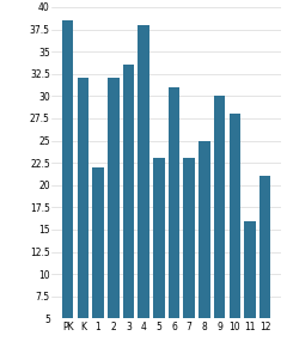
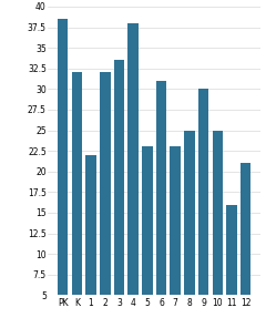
10: 28.0 -> 25.0
